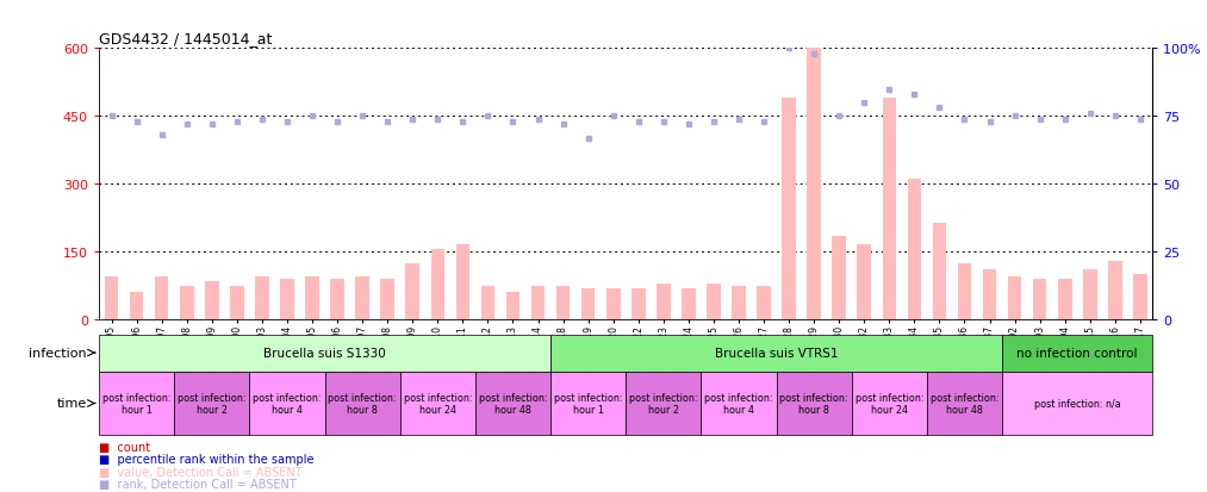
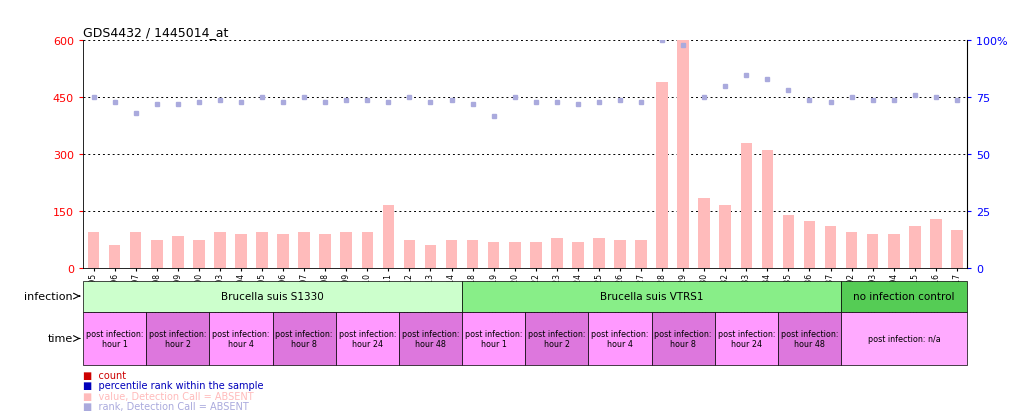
GSM528209: 125 -> 95
GSM528210: 155 -> 95
GSM528233: 490 -> 330
GSM528235: 215 -> 140
